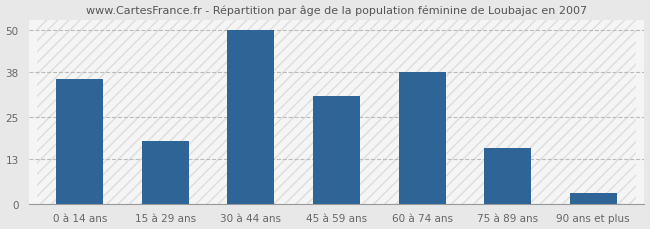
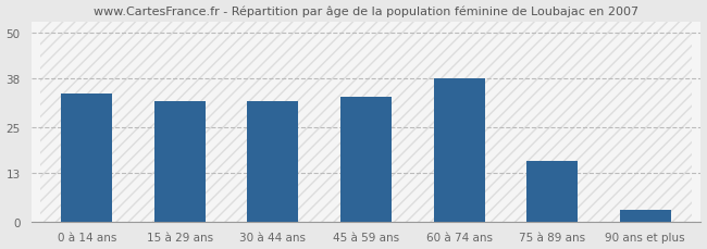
0 à 14 ans: 36 -> 34
15 à 29 ans: 18 -> 32
30 à 44 ans: 50 -> 32
45 à 59 ans: 31 -> 33
